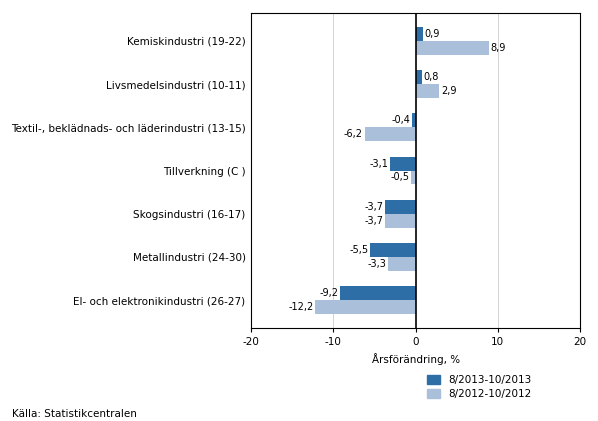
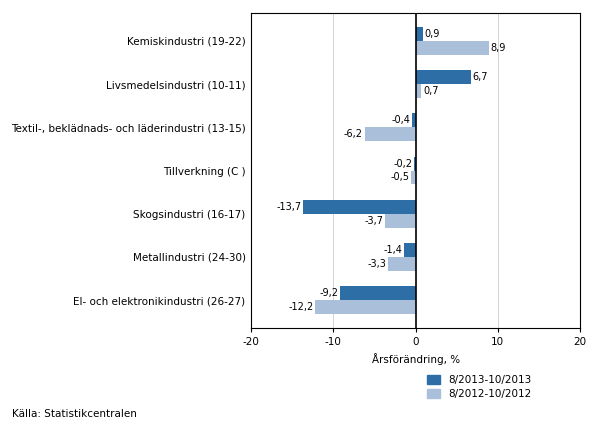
8/2013-10/2013/Livsmedelsindustri (10-11): 0,8 -> 6,7
8/2012-10/2012/Livsmedelsindustri (10-11): 2,9 -> 0,7
8/2013-10/2013/Tillverkning (C ): -3,1 -> -0,2
8/2013-10/2013/Skogsindustri (16-17): -3,7 -> -13,7
8/2013-10/2013/Metallindustri (24-30): -5,5 -> -1,4
